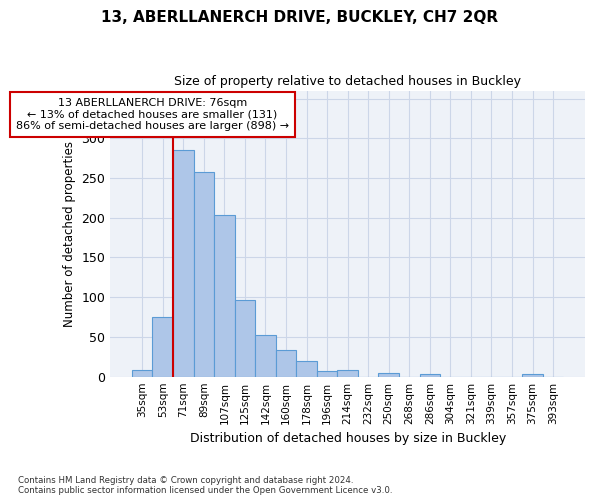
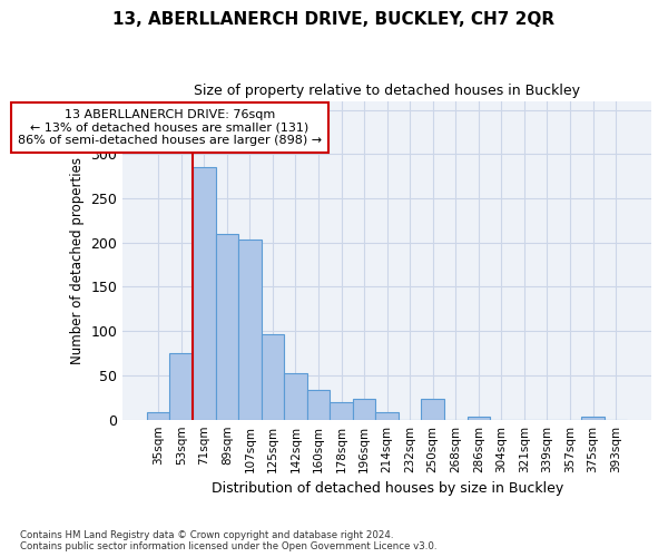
89sqm: 258 -> 210
196sqm: 7 -> 24
250sqm: 5 -> 24
